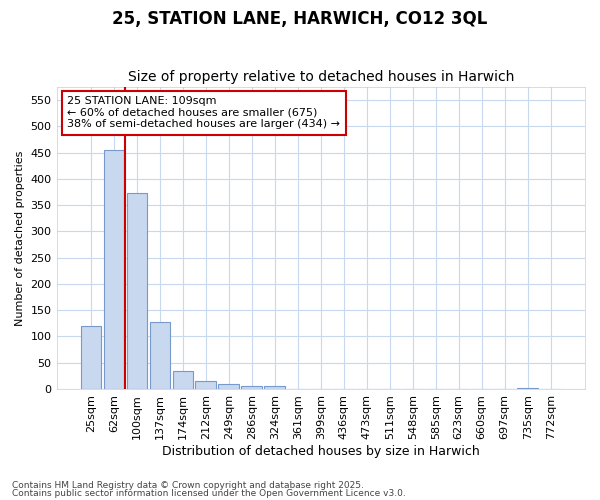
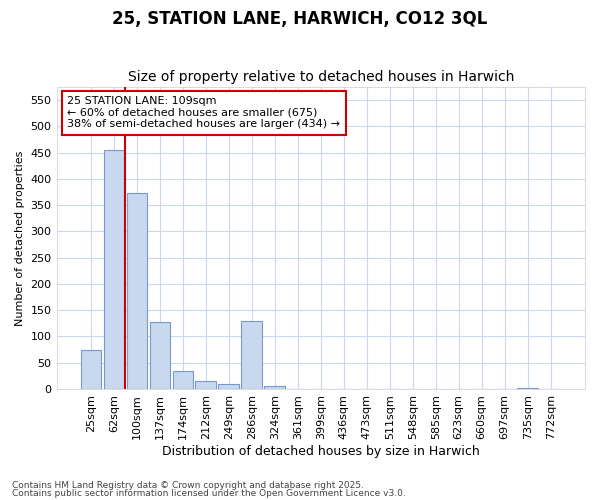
25sqm: 120 -> 74
286sqm: 5 -> 130
